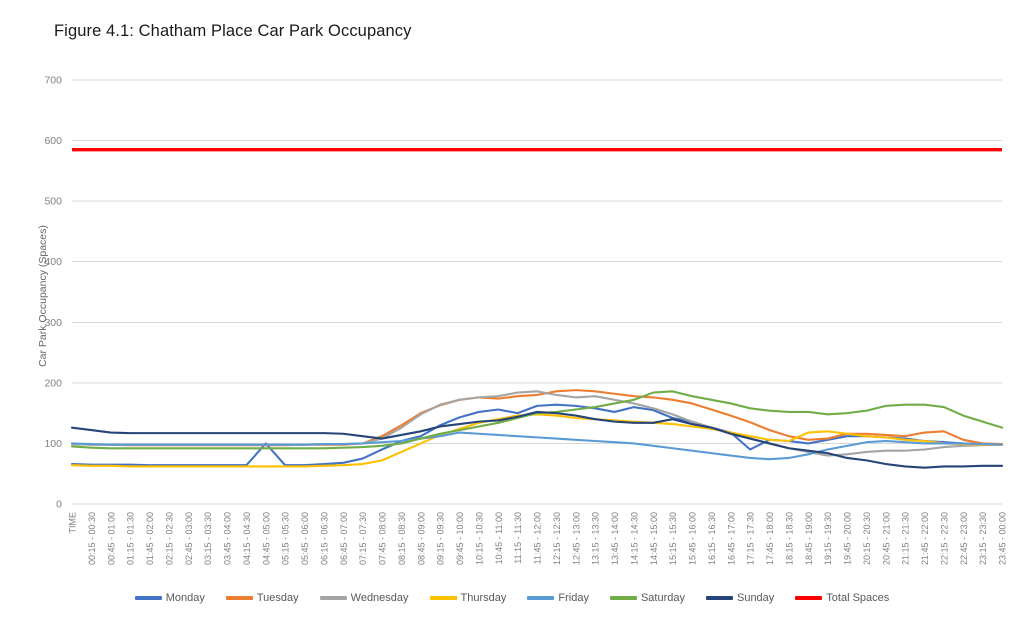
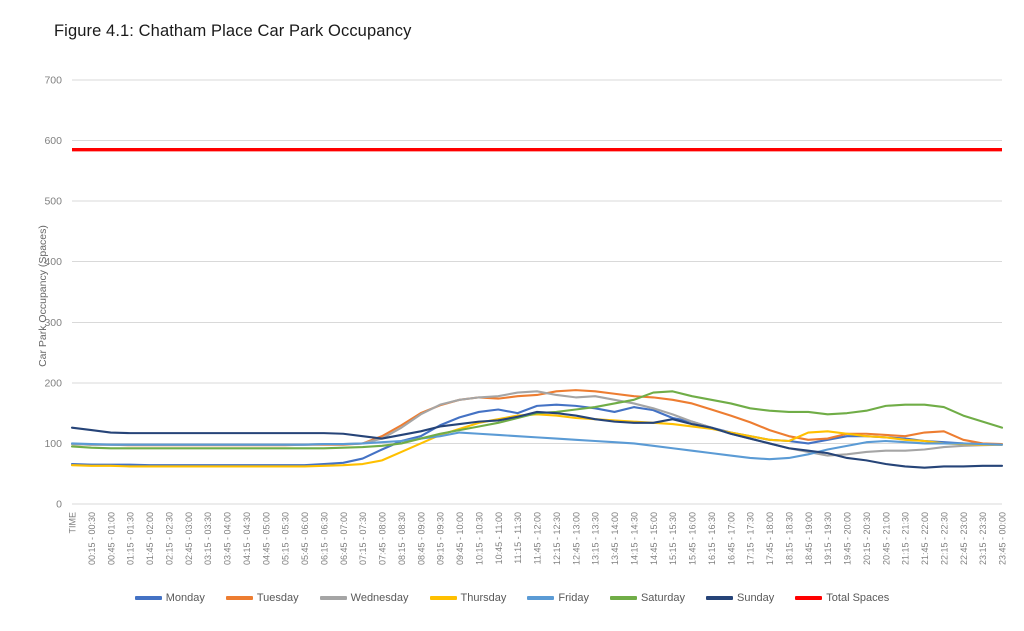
Monday/04:45 - 05:00: 100 -> 60
Monday/17:15 - 17:30: 90 -> 110
